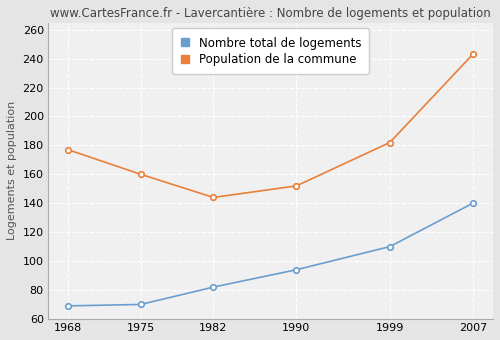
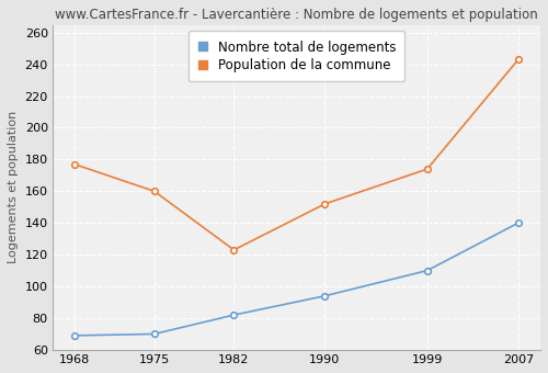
Population de la commune/1982: 144 -> 123
Population de la commune/1999: 182 -> 174
